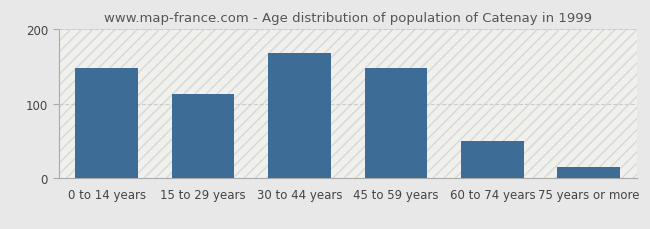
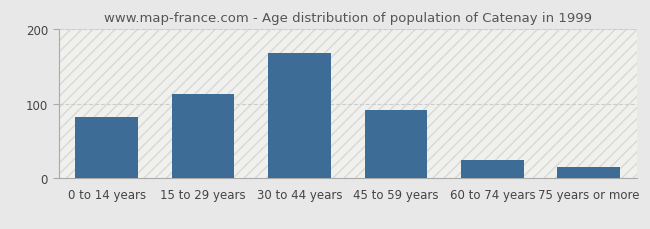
0 to 14 years: 148 -> 82
45 to 59 years: 148 -> 92
60 to 74 years: 50 -> 24
